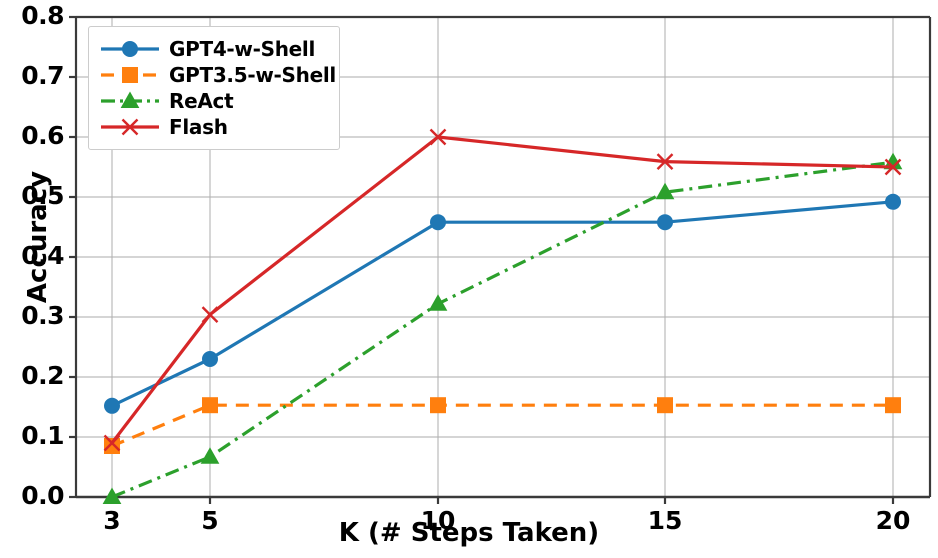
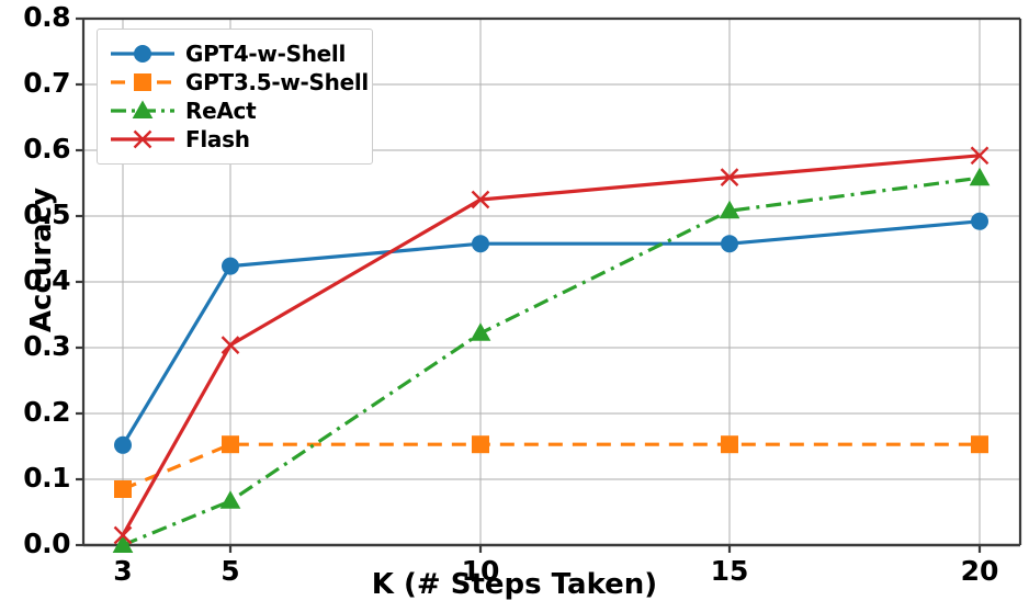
Flash/3: 0.09 -> 0.01
GPT4-w-Shell/5: 0.23 -> 0.42
Flash/10: 0.60 -> 0.53
Flash/20: 0.55 -> 0.59
